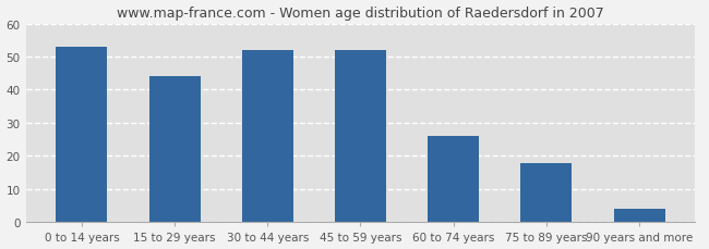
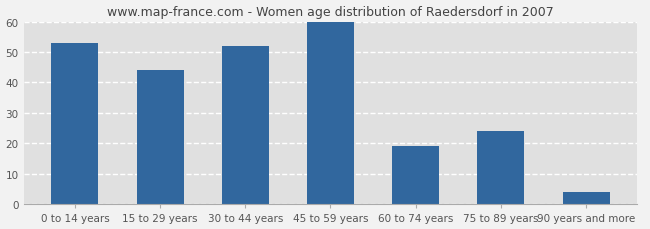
45 to 59 years: 52 -> 60
60 to 74 years: 26 -> 19
75 to 89 years: 18 -> 24
